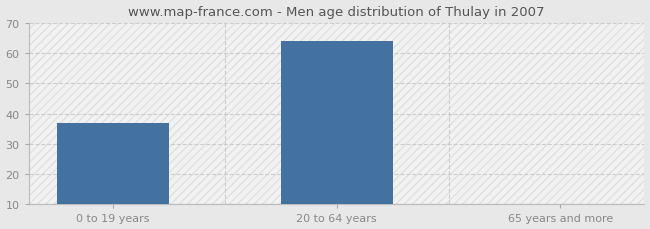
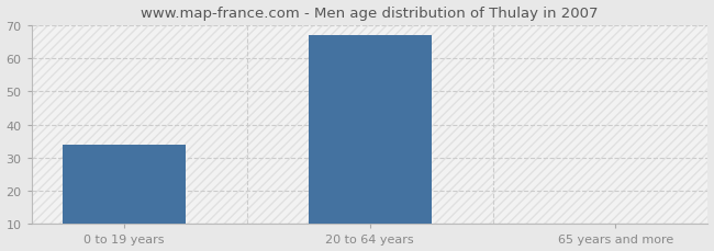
0 to 19 years: 37 -> 34
20 to 64 years: 64 -> 67
